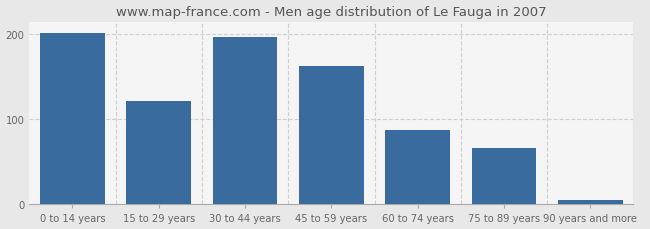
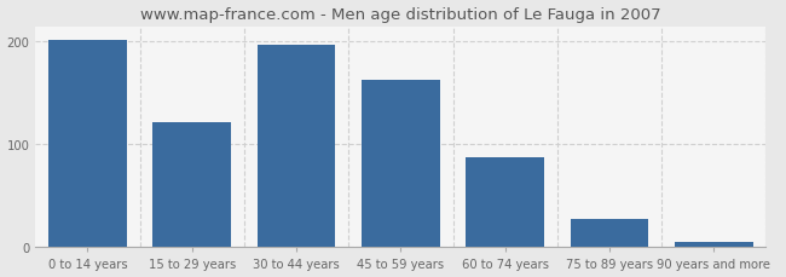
75 to 89 years: 66 -> 28
